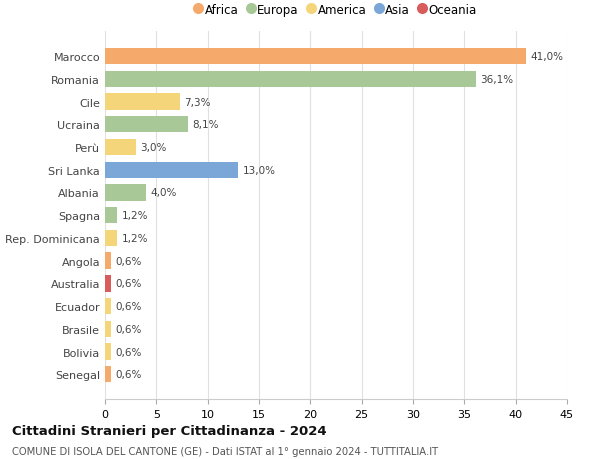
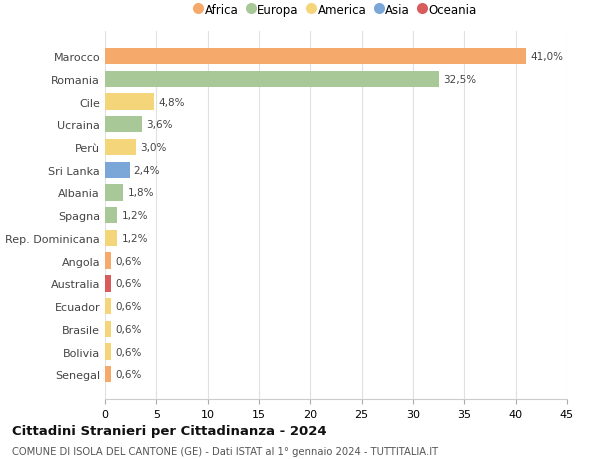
Romania: 36,1% -> 32,5%
Cile: 7,3% -> 4,8%
Ucraina: 8,1% -> 3,6%
Sri Lanka: 13,0% -> 2,4%
Albania: 4,0% -> 1,8%
